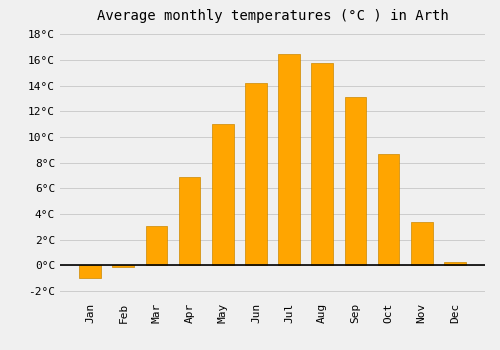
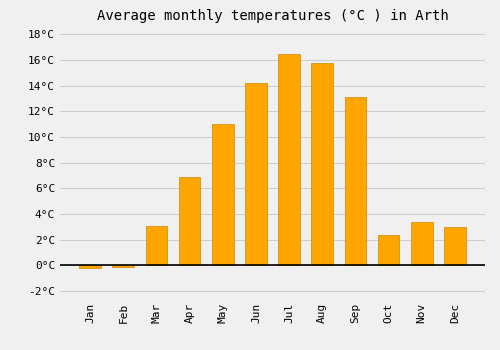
Jan: -1.0°C -> -0.2°C
Oct: 8.7°C -> 2.4°C
Dec: 0.3°C -> 3.0°C
